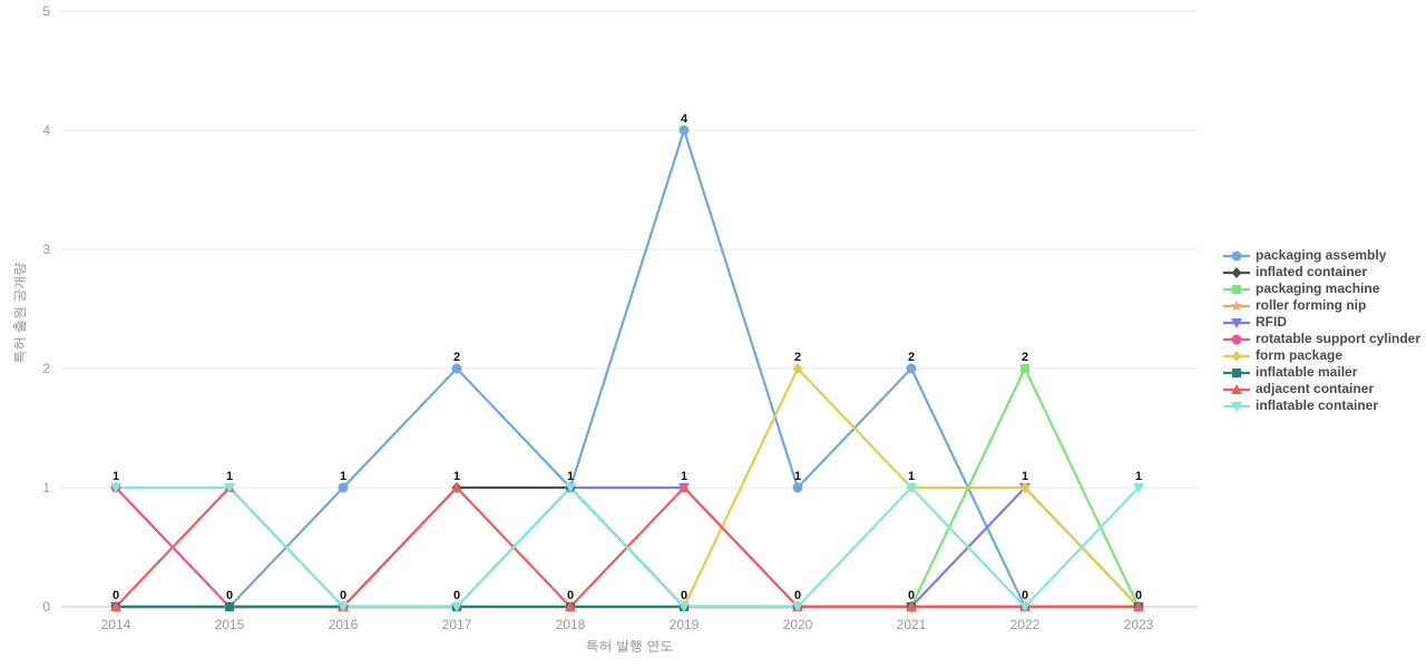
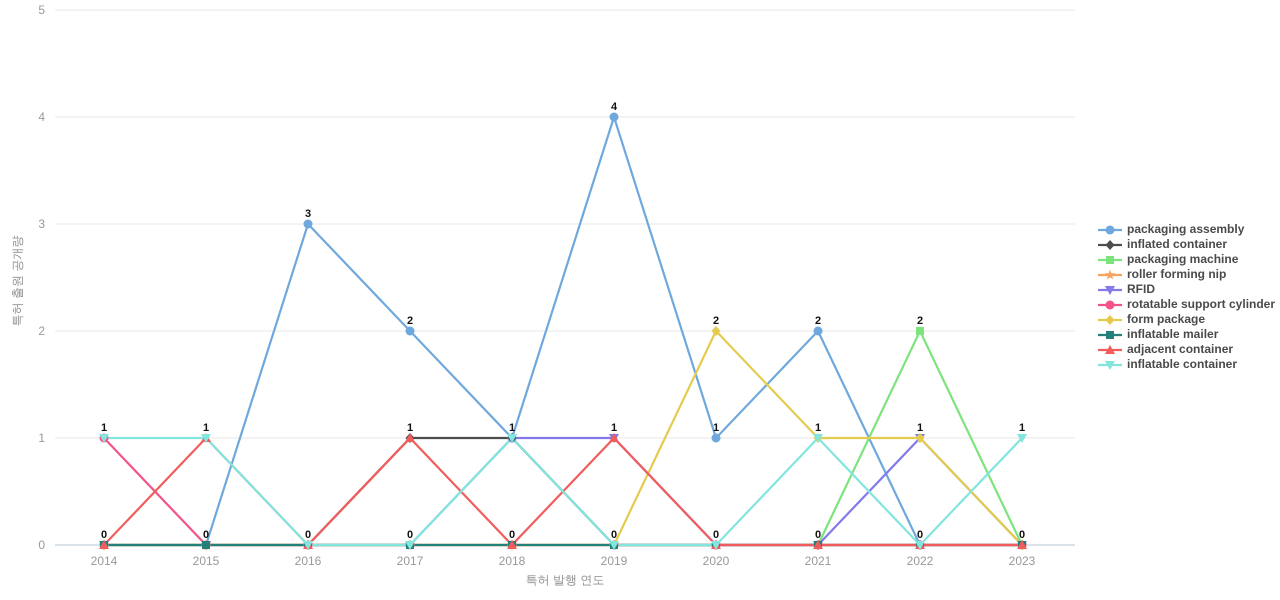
packaging assembly/2016: 1 -> 3
